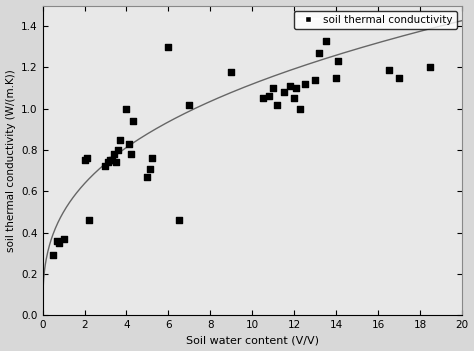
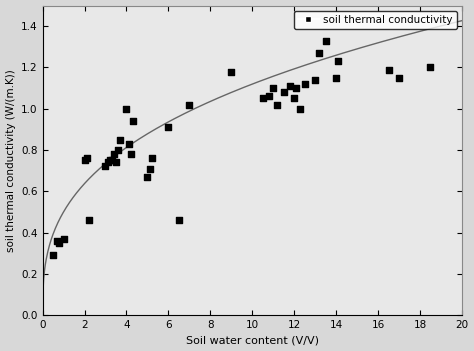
soil thermal conductivity/6: 1.30 -> 0.91
